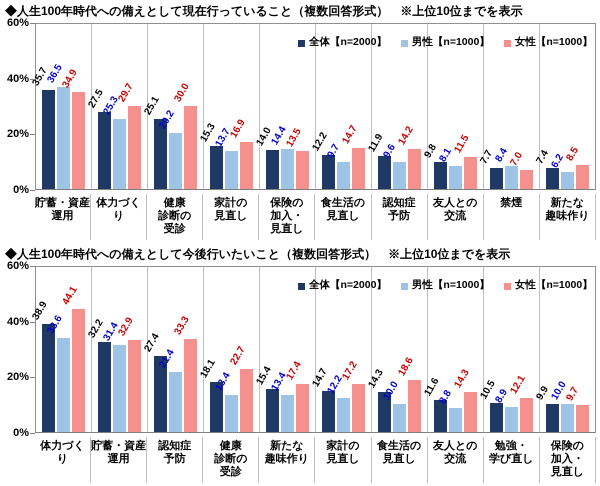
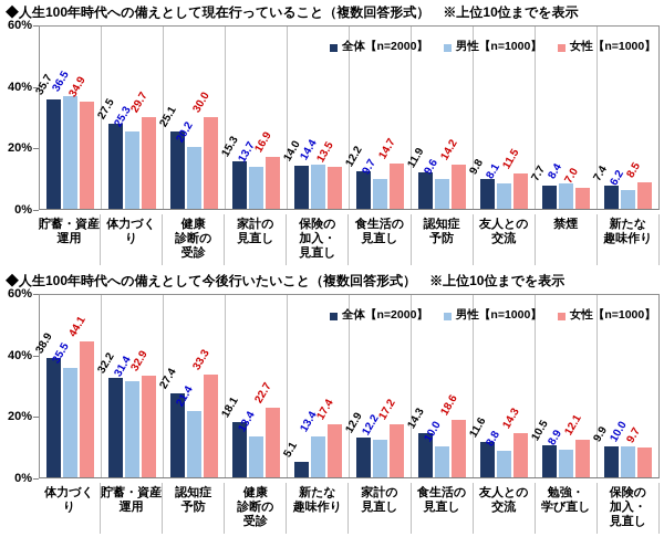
◆人生100年時代への備えとして今後行いたいこと（複数回答形式） ※上位10位までを表示/男性【n=1000】/体力づくり: 33.6 -> 35.5
◆人生100年時代への備えとして今後行いたいこと（複数回答形式） ※上位10位までを表示/全体【n=2000】/新たな 趣味作り: 15.4 -> 5.1
◆人生100年時代への備えとして今後行いたいこと（複数回答形式） ※上位10位までを表示/全体【n=2000】/家計の 見直し: 14.7 -> 12.9
